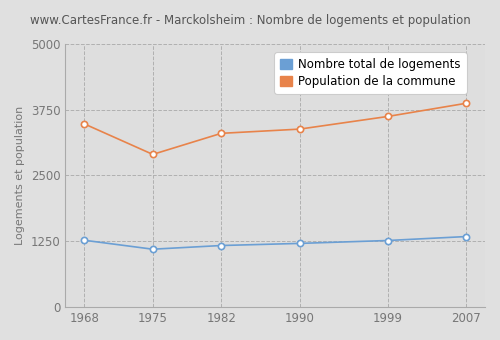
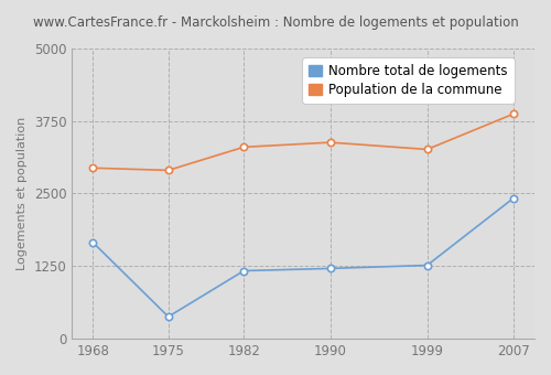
Nombre total de logements/1968: 1270 -> 1660
Population de la commune/1968: 3480 -> 2940
Nombre total de logements/1975: 1100 -> 380
Population de la commune/1999: 3620 -> 3260
Nombre total de logements/2007: 1340 -> 2420
